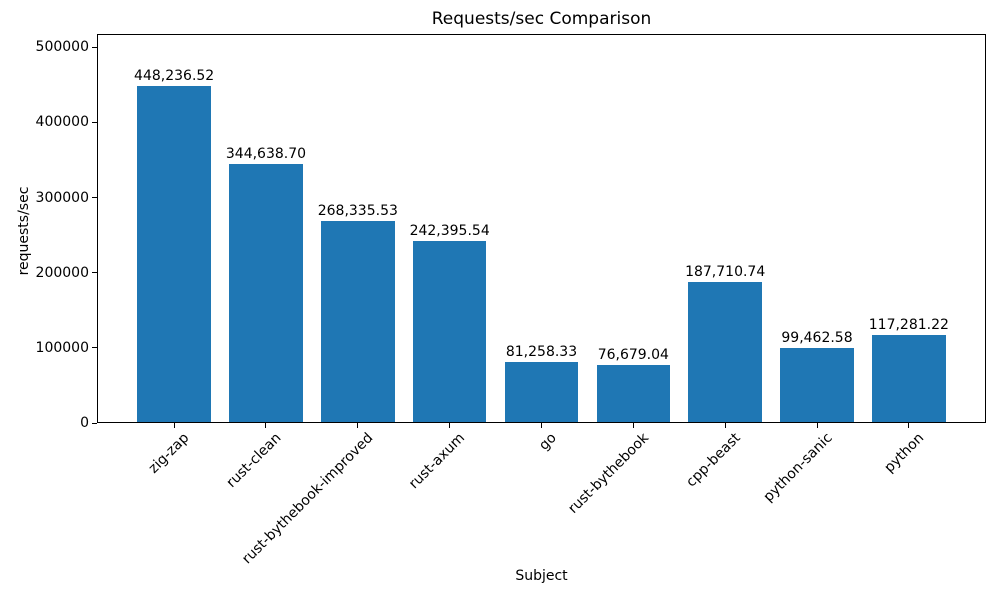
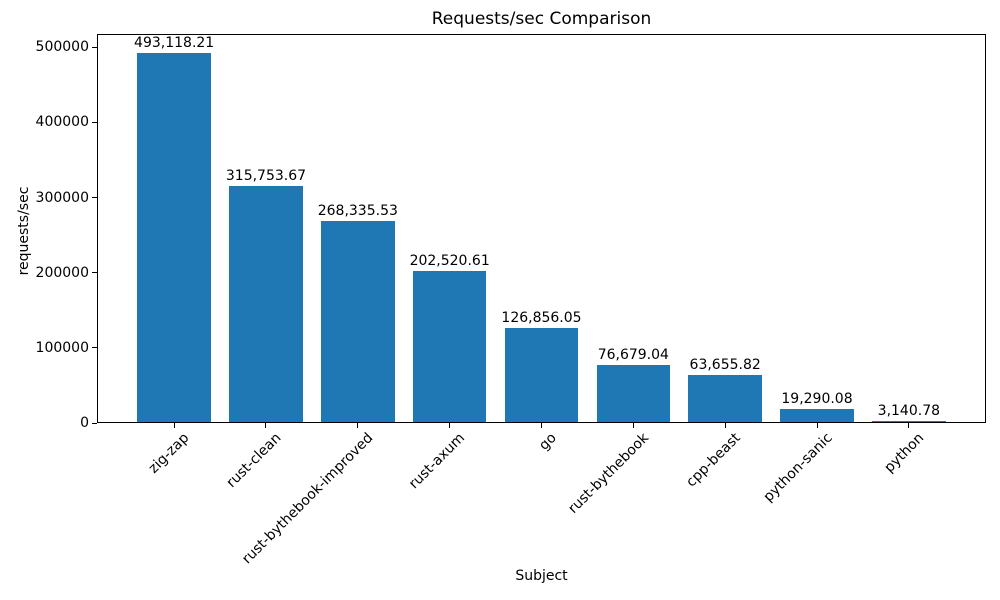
zig-zap: 448,236.52 -> 493,118.21
rust-clean: 344,638.70 -> 315,753.67
rust-axum: 242,395.54 -> 202,520.61
go: 81,258.33 -> 126,856.05
cpp-beast: 187,710.74 -> 63,655.82
python-sanic: 99,462.58 -> 19,290.08
python: 117,281.22 -> 3,140.78
